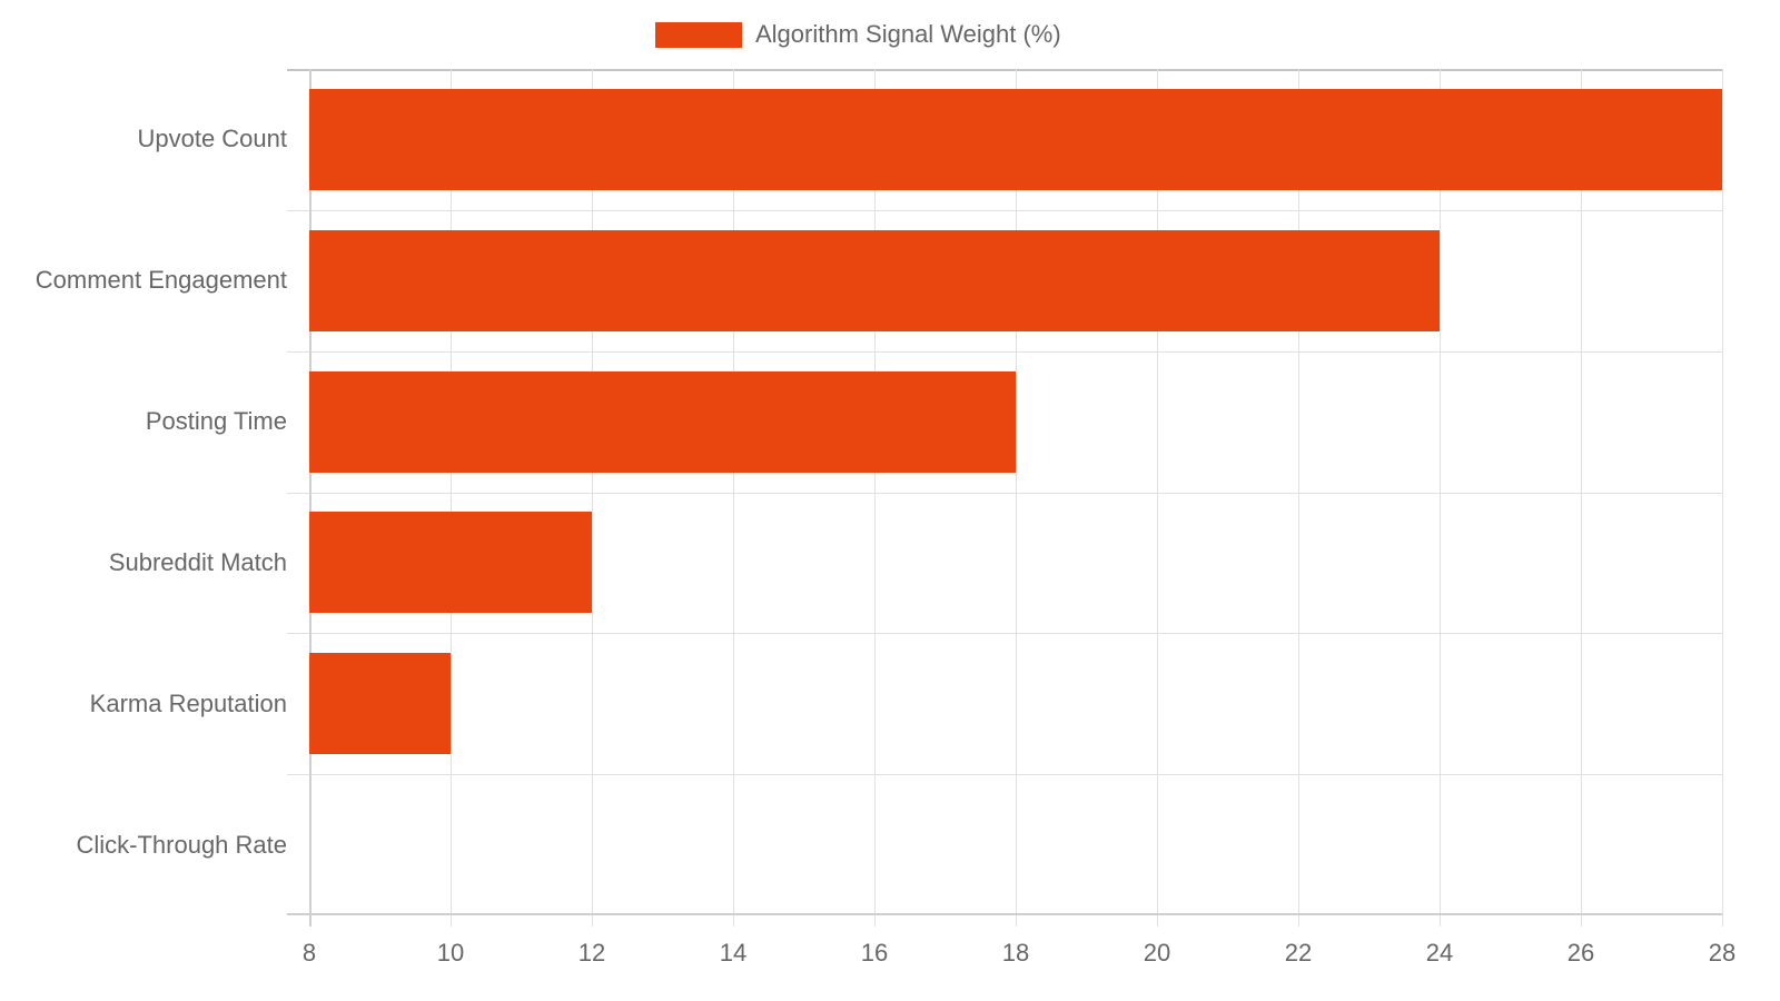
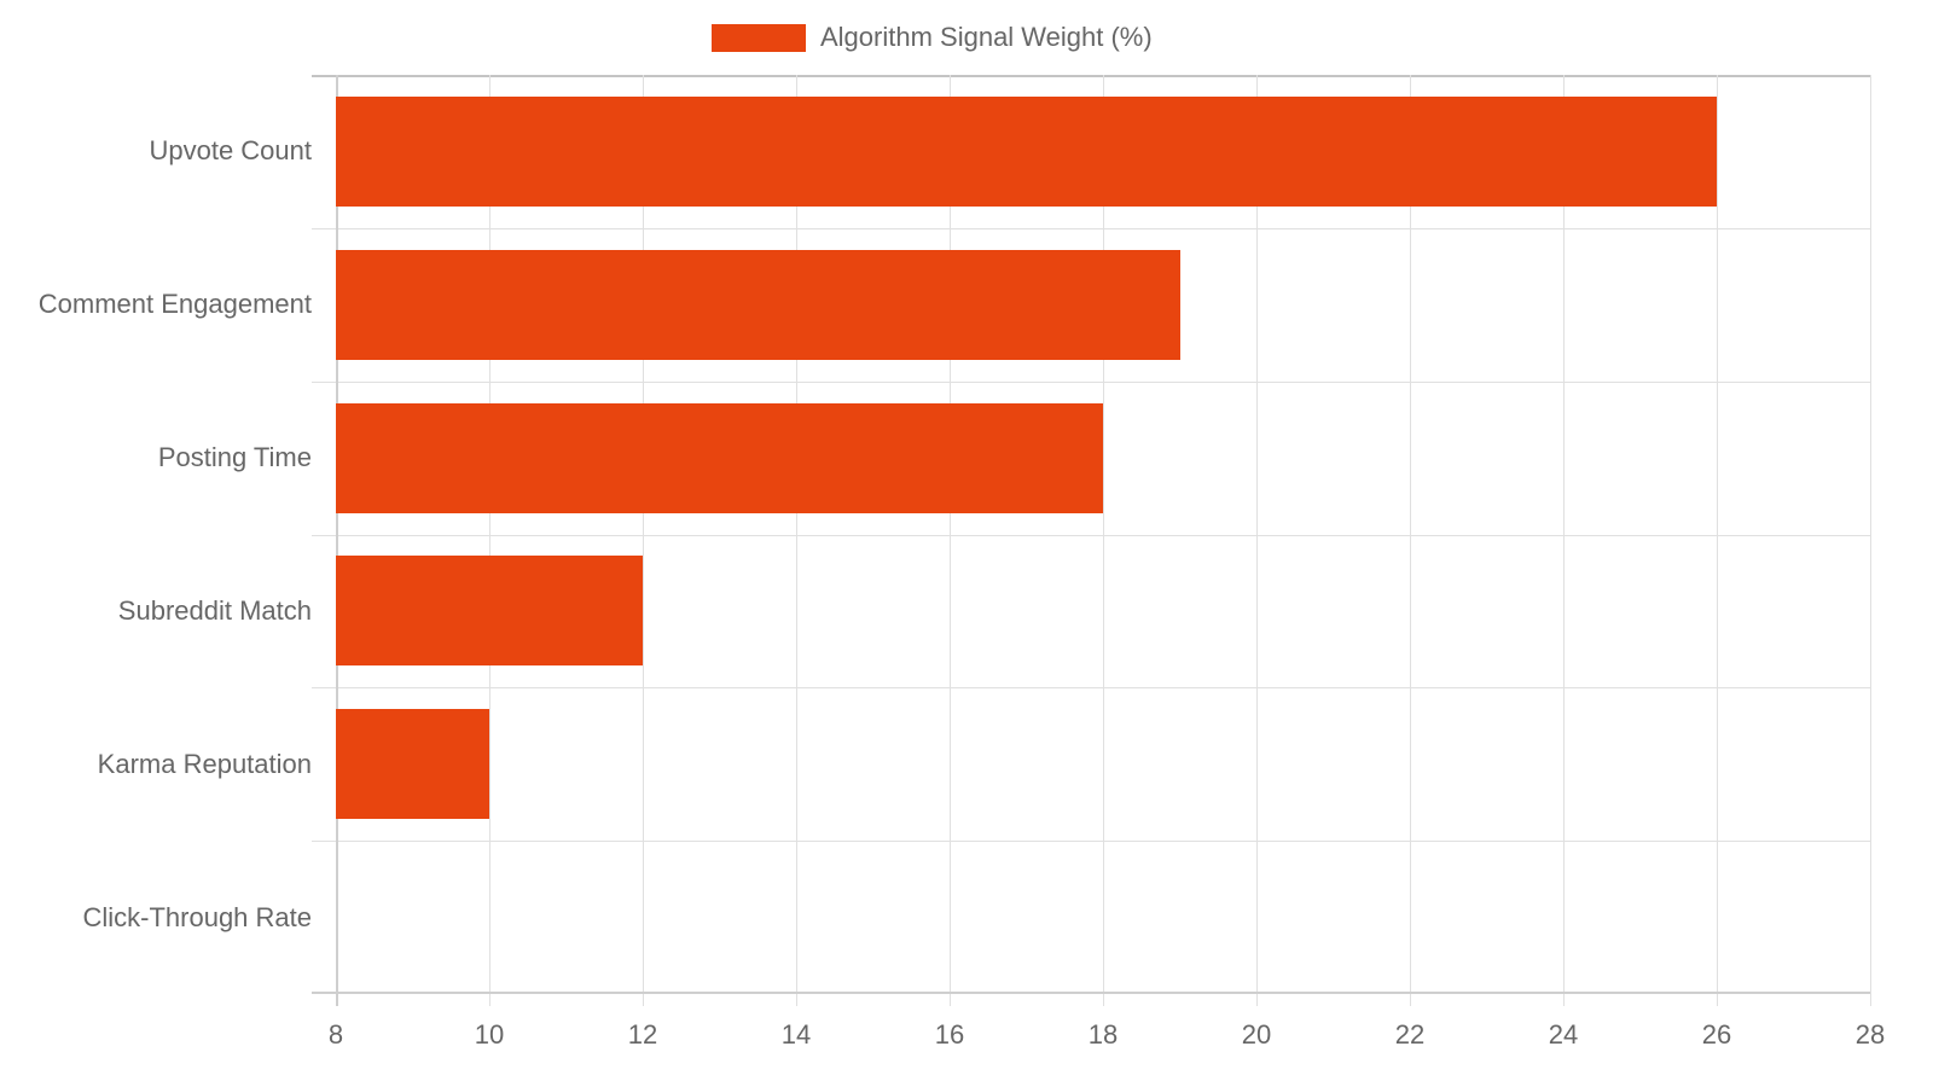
Upvote Count: 28 -> 26
Comment Engagement: 24 -> 19
